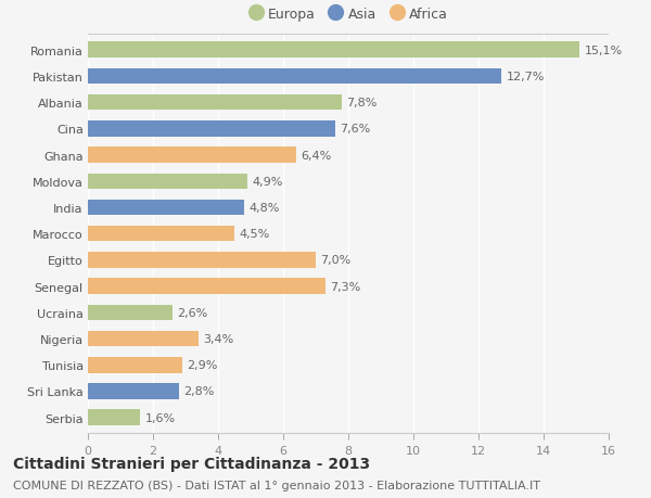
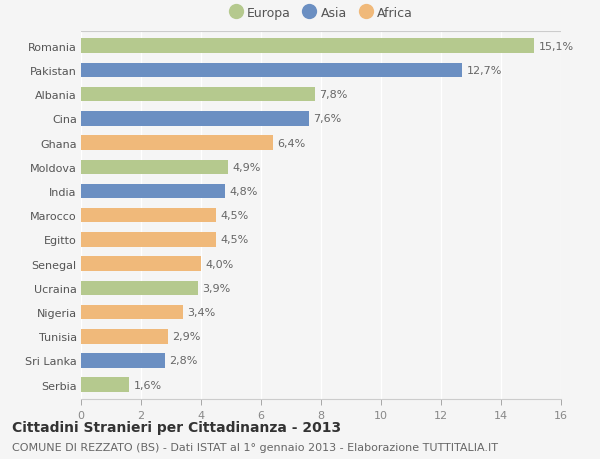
Egitto: 7,0% -> 4,5%
Senegal: 7,3% -> 4,0%
Ucraina: 2,6% -> 3,9%
